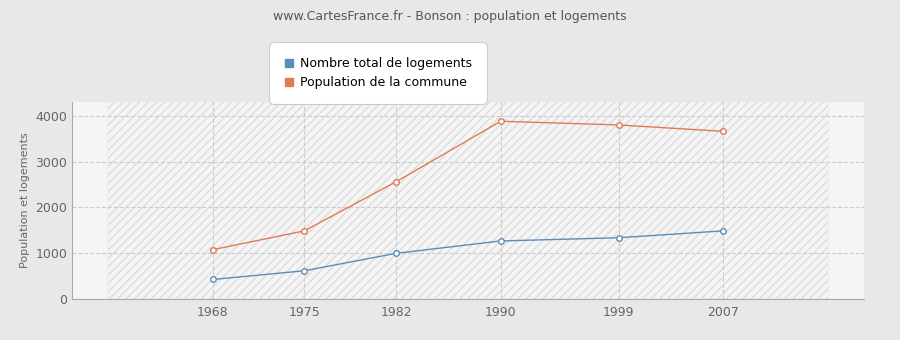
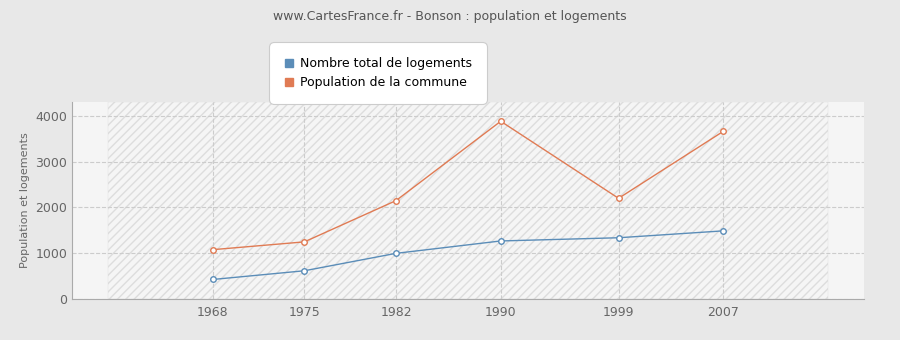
Population de la commune/1975: 1490 -> 1250
Population de la commune/1982: 2560 -> 2150
Population de la commune/1999: 3800 -> 2200
